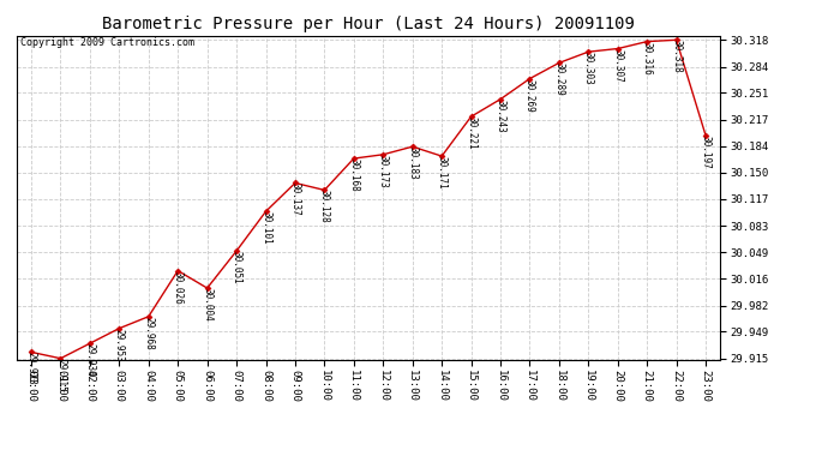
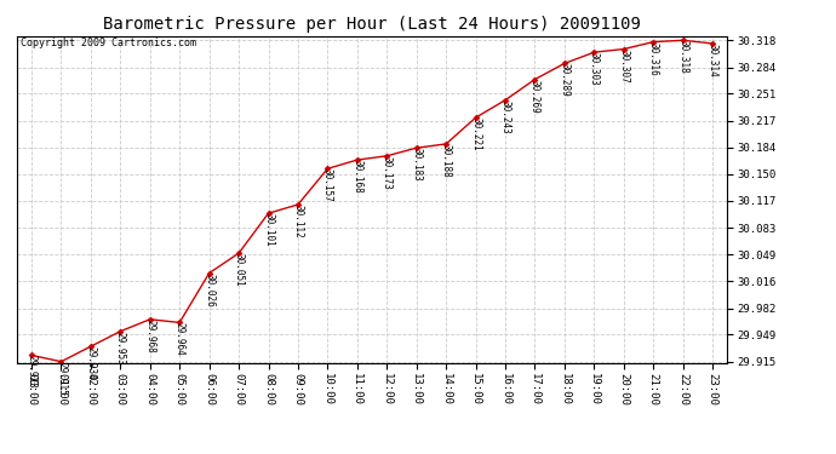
05:00: 30.026 -> 29.964
06:00: 30.004 -> 30.026
09:00: 30.137 -> 30.112
10:00: 30.128 -> 30.157
14:00: 30.171 -> 30.188
23:00: 30.197 -> 30.314
